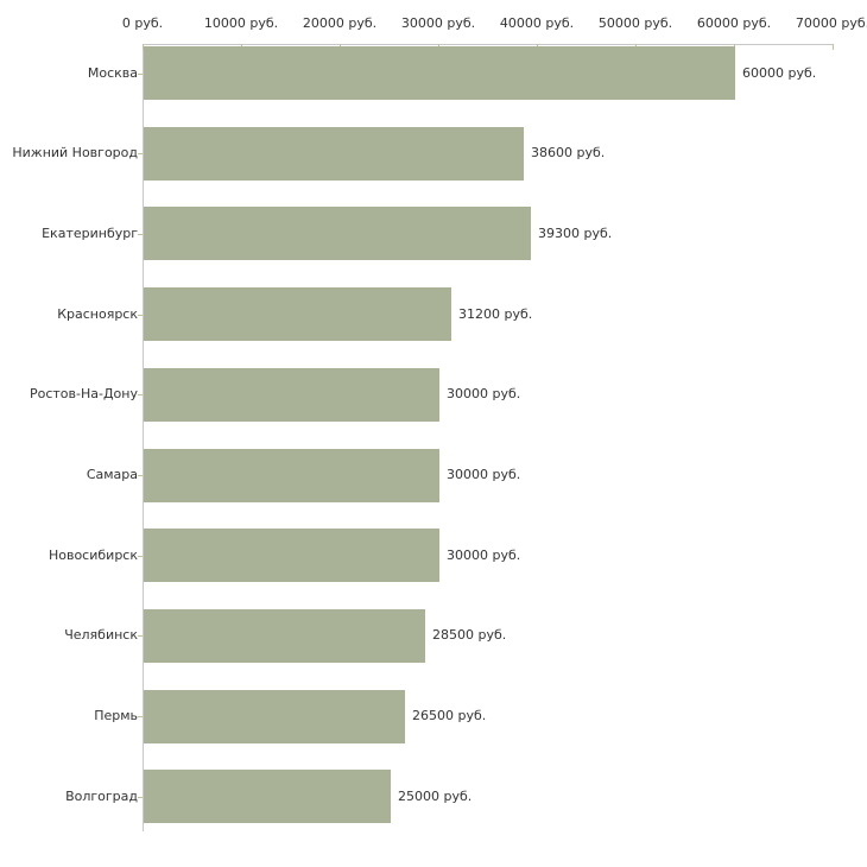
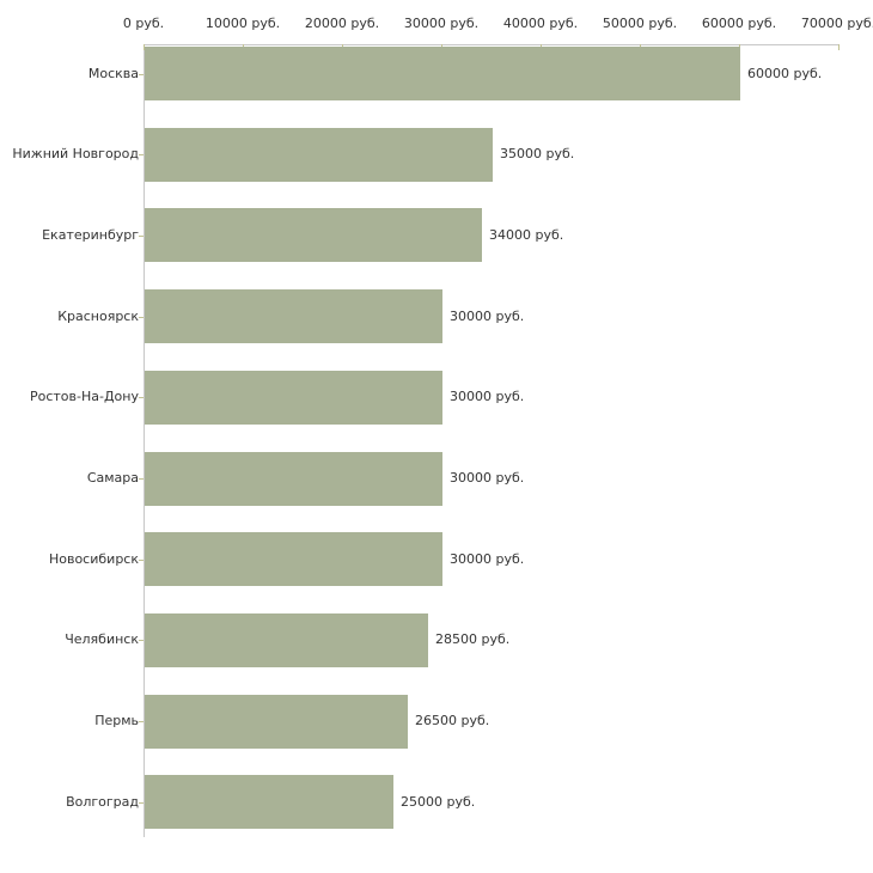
Нижний Новгород: 38600 -> 35000
Екатеринбург: 39300 -> 34000
Красноярск: 31200 -> 30000
